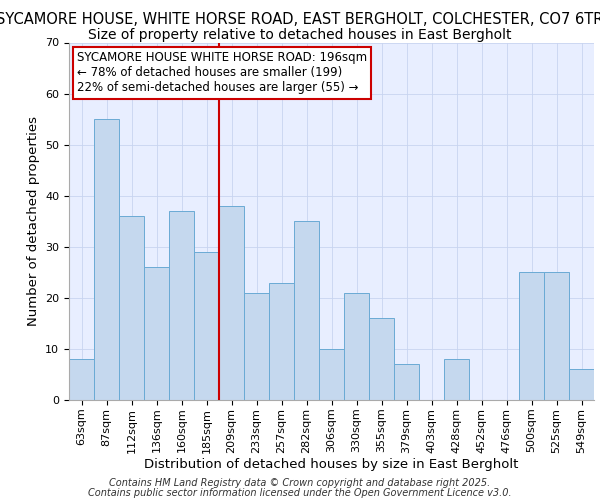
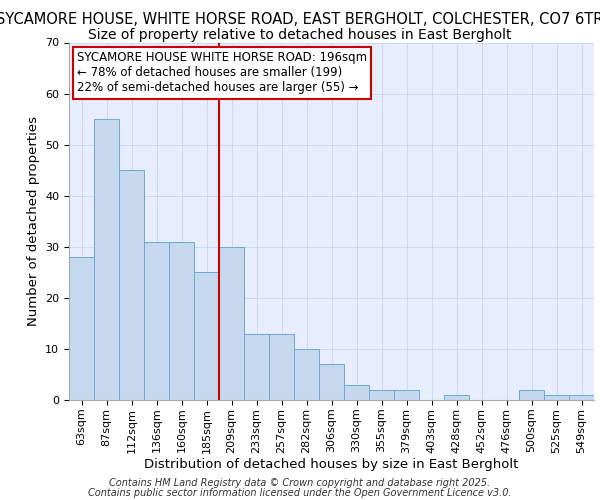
63sqm: 8 -> 28
112sqm: 36 -> 45
136sqm: 26 -> 31
160sqm: 37 -> 31
185sqm: 29 -> 25
209sqm: 38 -> 30
233sqm: 21 -> 13
257sqm: 23 -> 13
282sqm: 35 -> 10
306sqm: 10 -> 7
330sqm: 21 -> 3
355sqm: 16 -> 2
379sqm: 7 -> 2
428sqm: 8 -> 1
500sqm: 25 -> 2
525sqm: 25 -> 1
549sqm: 6 -> 1
